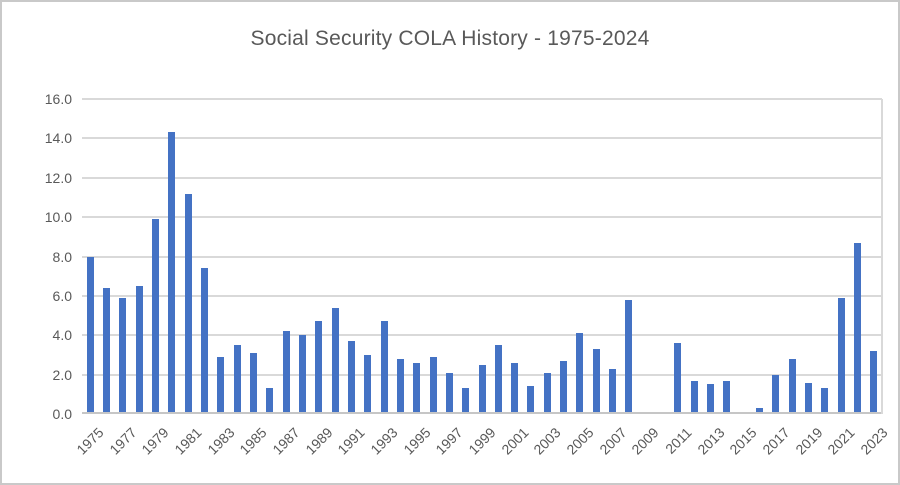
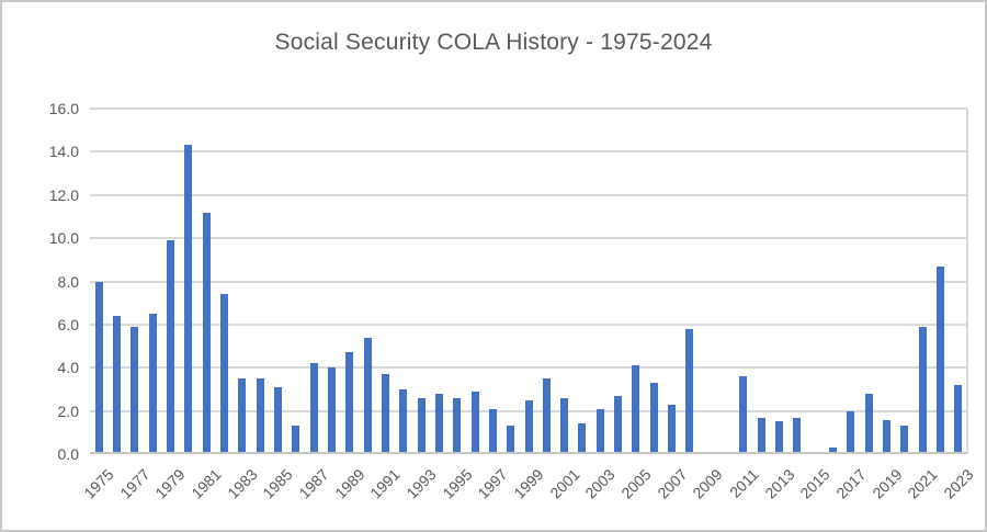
1983: 2.9 -> 3.5
1993: 4.7 -> 2.6
